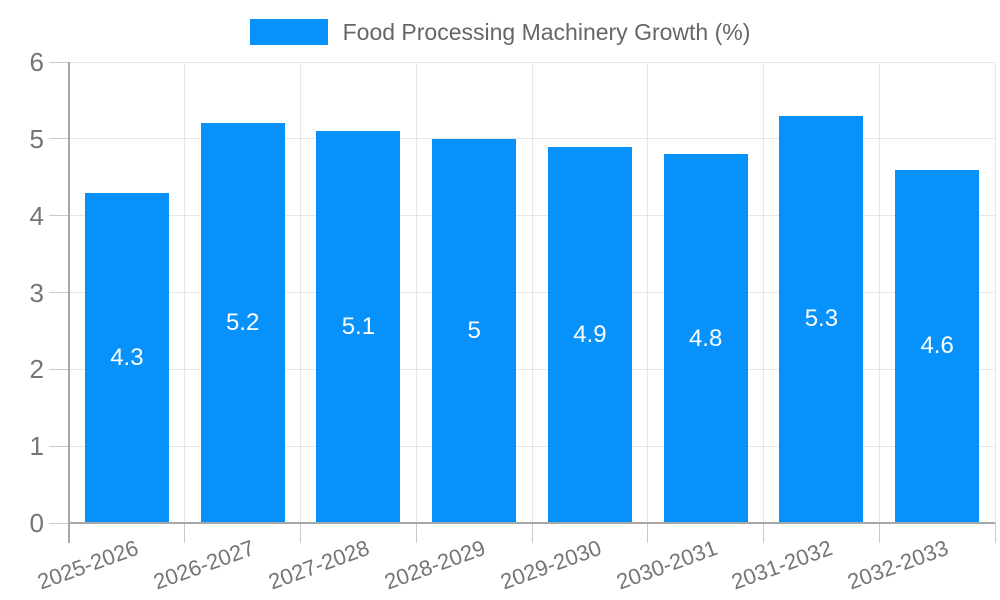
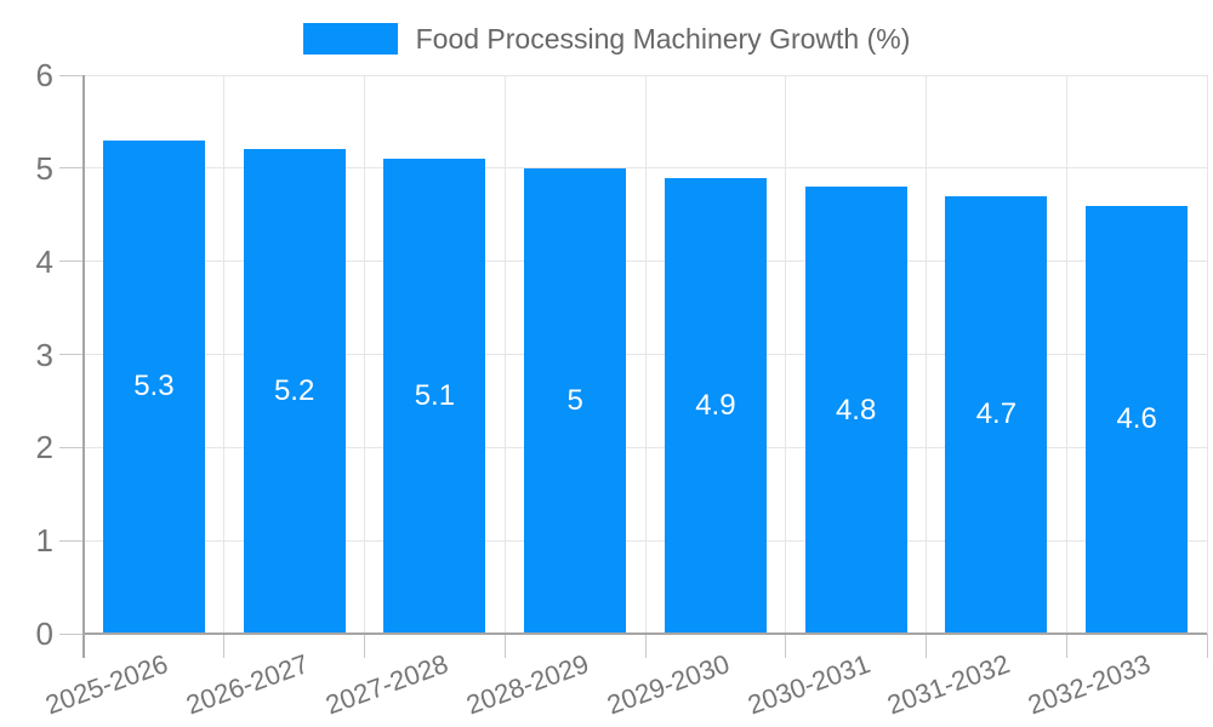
2025-2026: 4.3 -> 5.3
2031-2032: 5.3 -> 4.7
